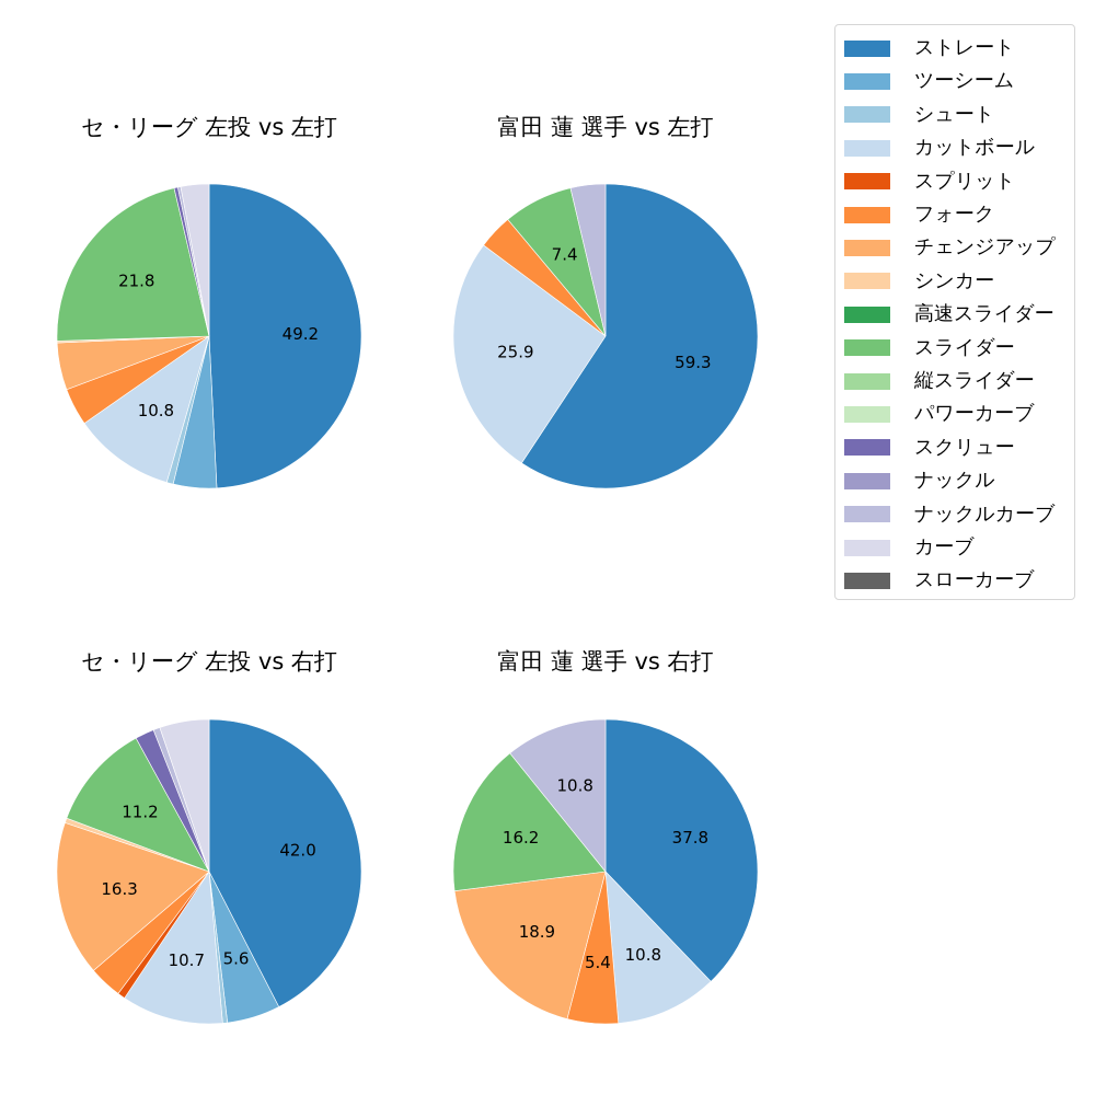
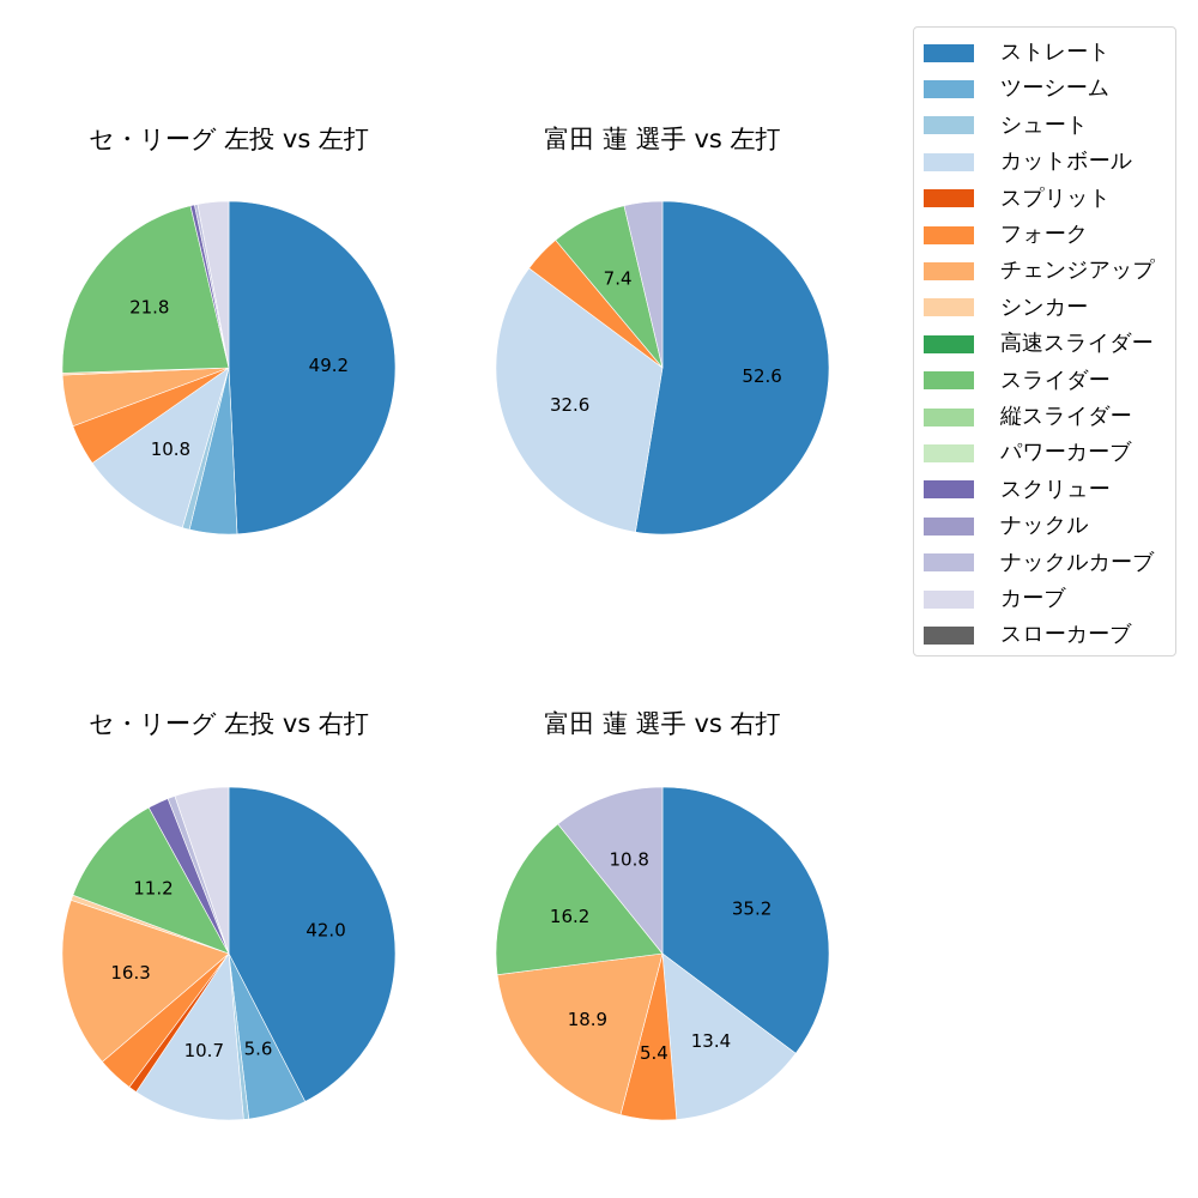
富田 蓮 選手 vs 左打/ストレート: 59.3 -> 52.6
富田 蓮 選手 vs 左打/カットボール: 25.9 -> 32.6
富田 蓮 選手 vs 右打/ストレート: 37.8 -> 35.2
富田 蓮 選手 vs 右打/カットボール: 10.8 -> 13.4
